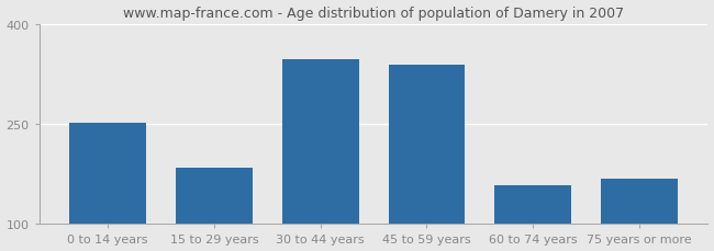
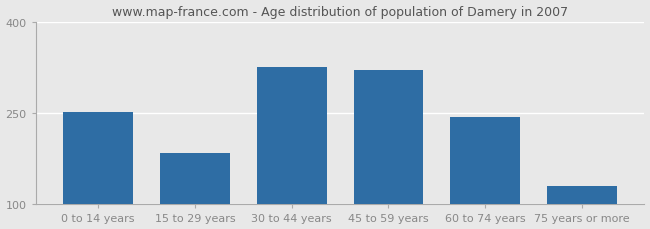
30 to 44 years: 346 -> 325
45 to 59 years: 338 -> 320
60 to 74 years: 158 -> 243
75 years or more: 168 -> 130
